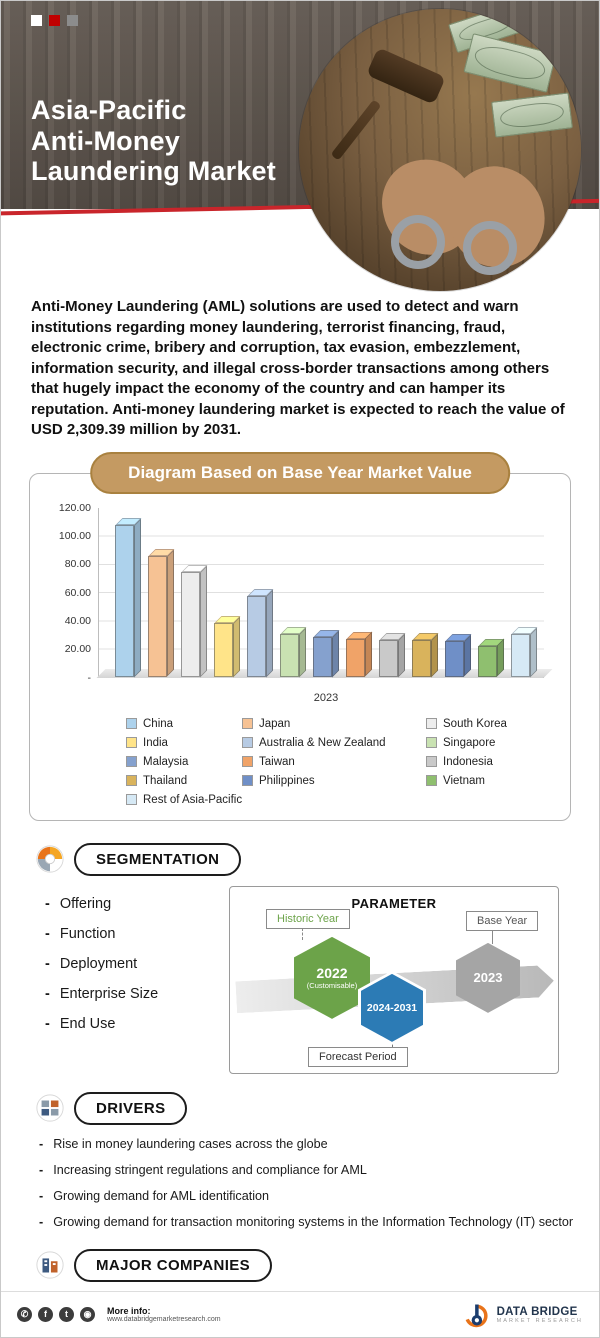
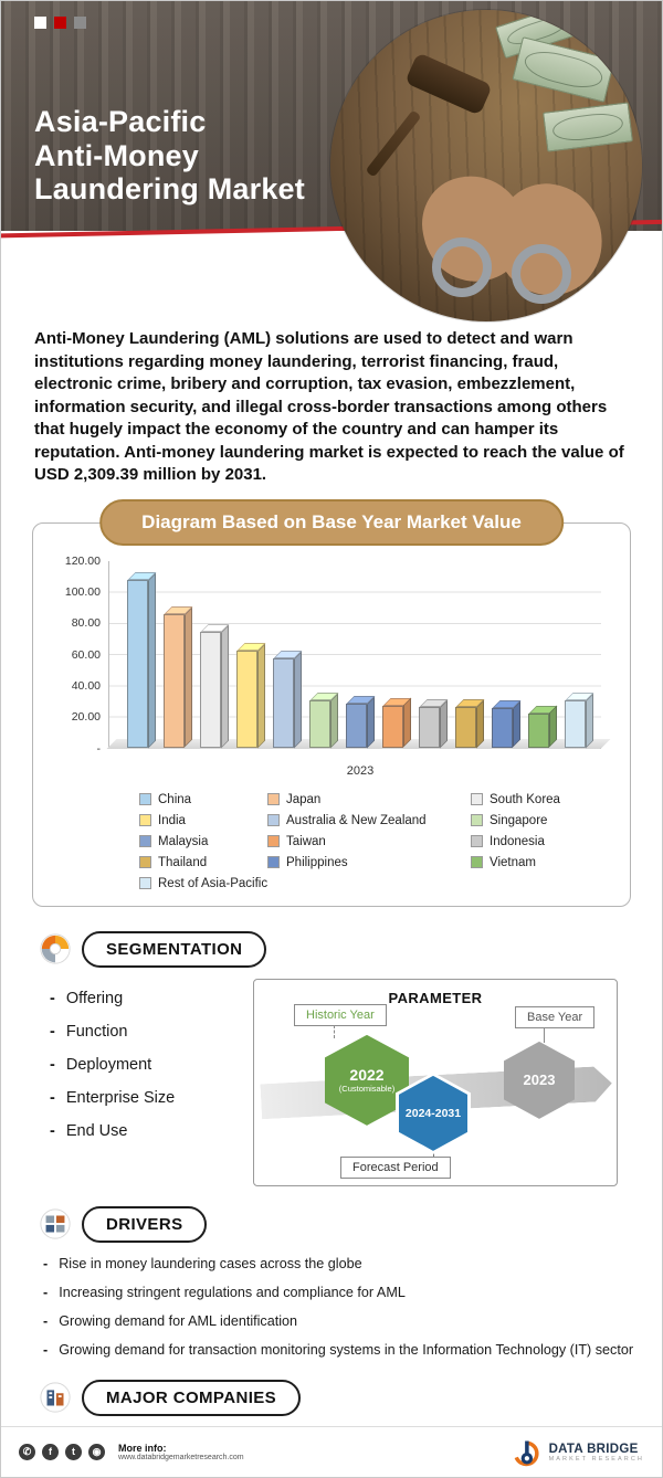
India: 38 -> 62
